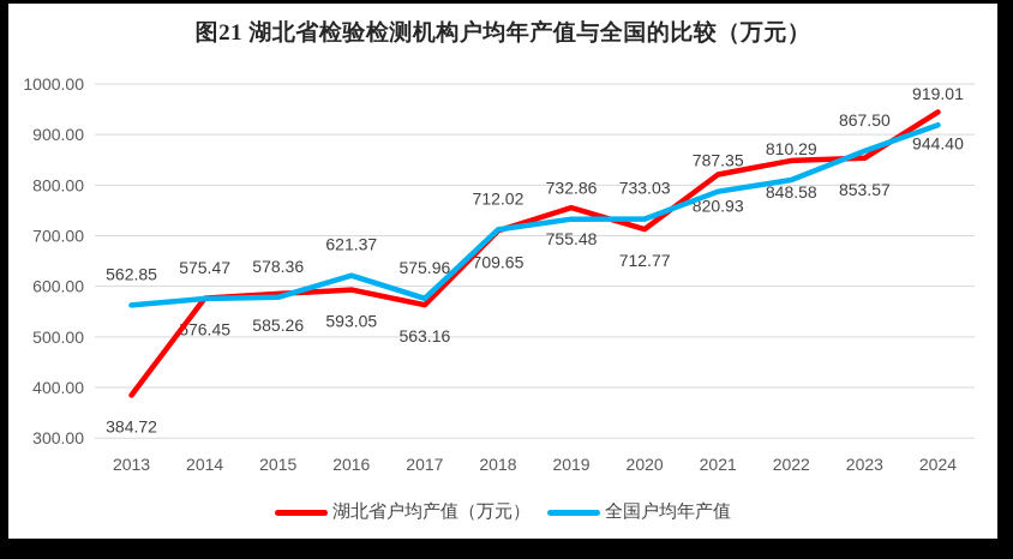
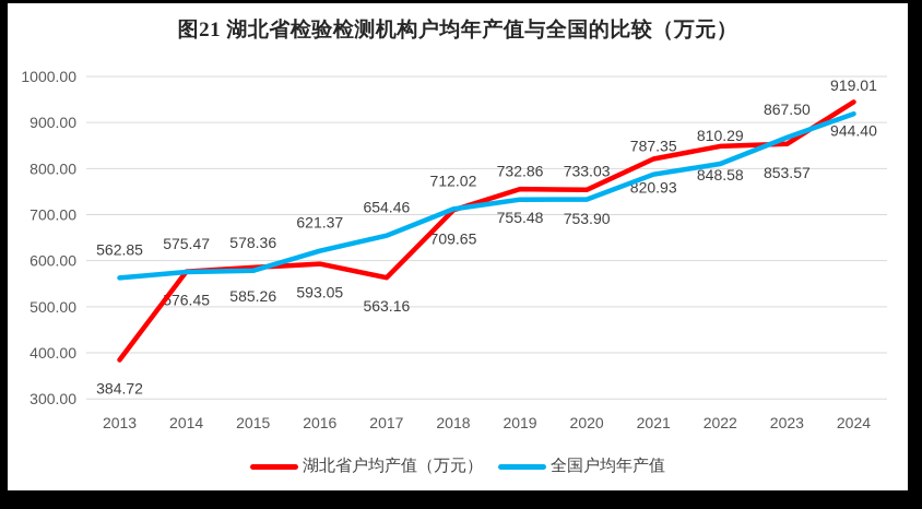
全国户均年产值/2017: 575.96 -> 654.46
湖北省户均产值（万元）/2020: 712.77 -> 753.90
